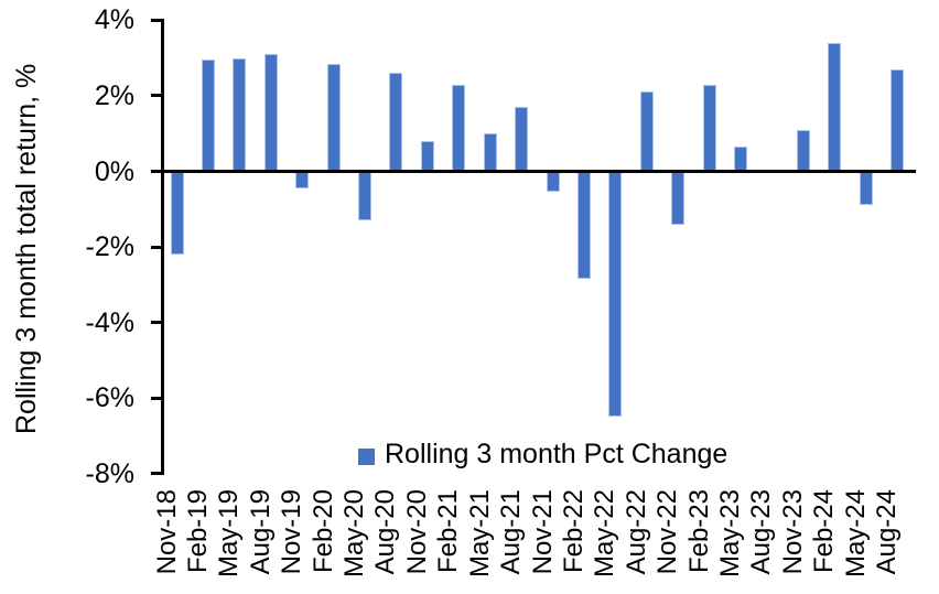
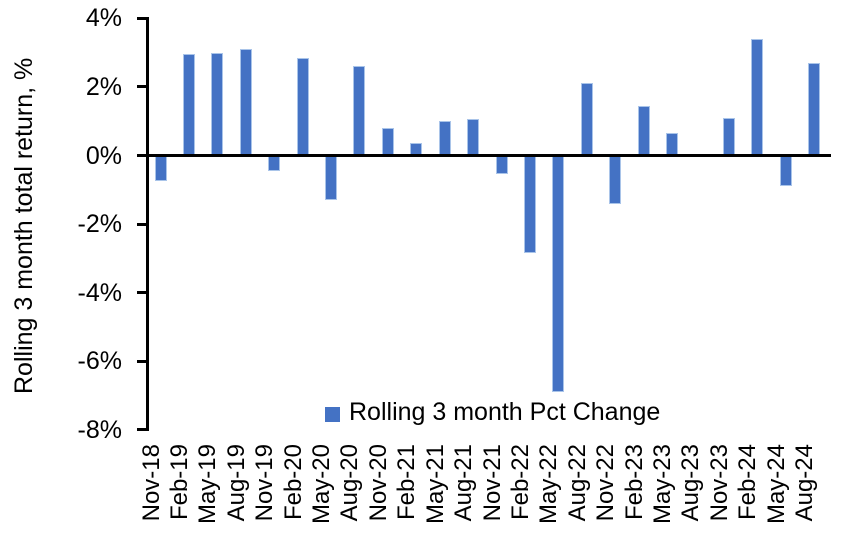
Nov-18: -2.2% -> -0.8%
Feb-21: 2.3% -> 0.3%
Aug-21: 1.7% -> 1.1%
May-22: -6.5% -> -6.9%
Feb-23: 2.3% -> 1.4%
